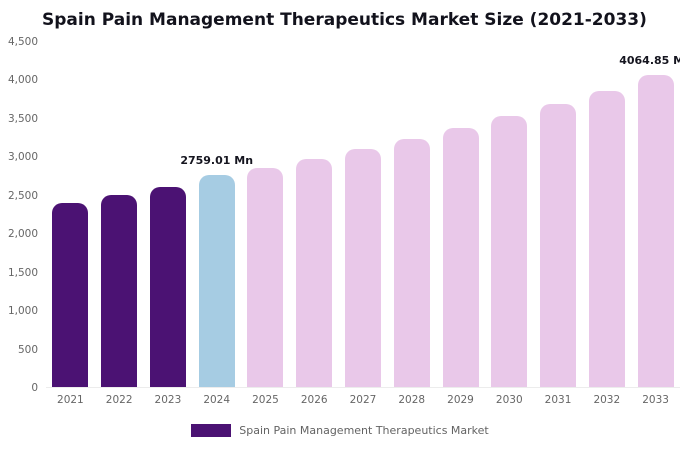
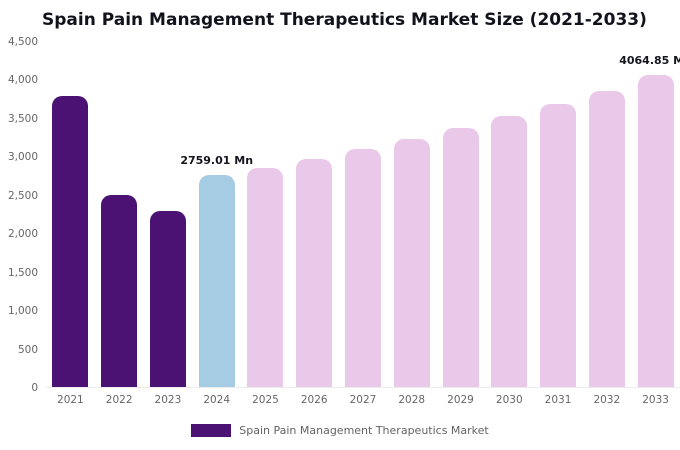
2021: 2400 -> 3800
2023: 2600 -> 2300
